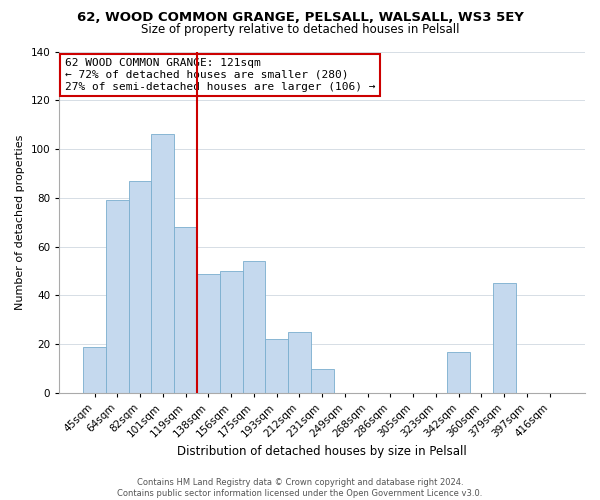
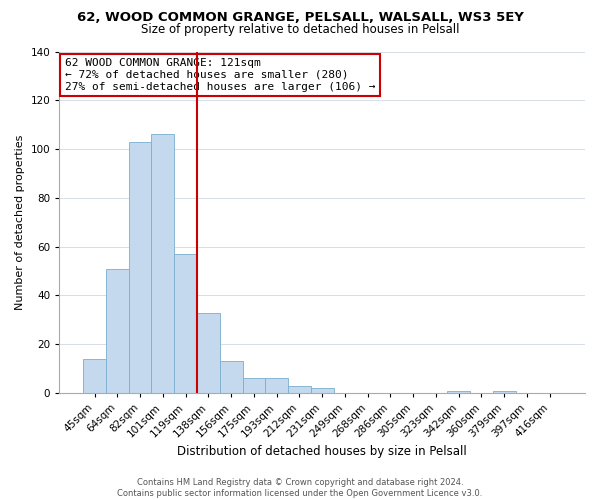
45sqm: 19 -> 14
64sqm: 79 -> 51
82sqm: 87 -> 103
119sqm: 68 -> 57
138sqm: 49 -> 33
156sqm: 50 -> 13
175sqm: 54 -> 6
193sqm: 22 -> 6
212sqm: 25 -> 3
231sqm: 10 -> 2
342sqm: 17 -> 1
379sqm: 45 -> 1
